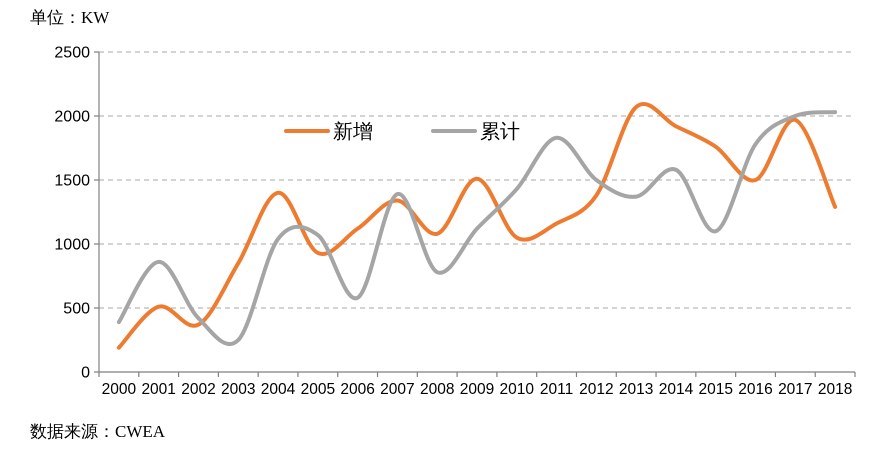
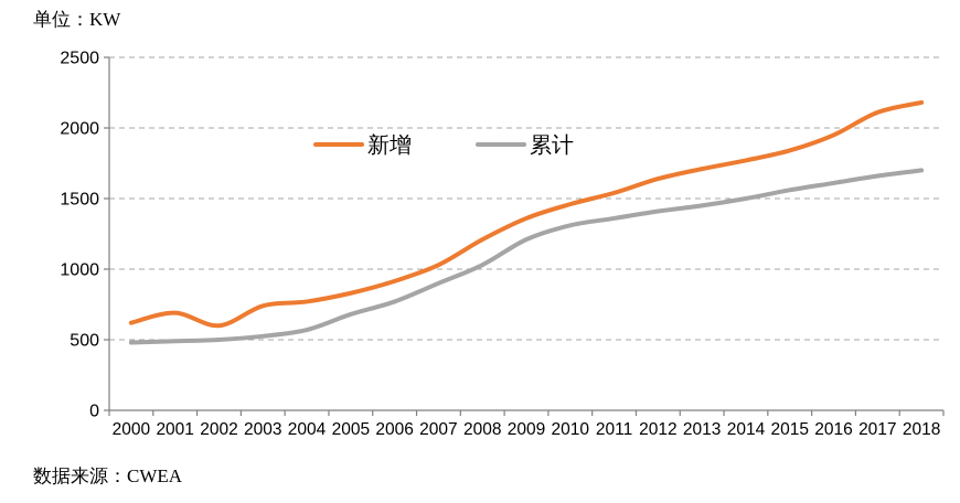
新增/2000: 190 -> 620
累计/2000: 390 -> 480
新增/2001: 510 -> 690
累计/2001: 860 -> 490
新增/2002: 370 -> 600
累计/2002: 420 -> 500
新增/2003: 850 -> 740
累计/2003: 250 -> 520
新增/2004: 1400 -> 770
累计/2004: 1040 -> 570
新增/2005: 930 -> 830
累计/2005: 1070 -> 680
新增/2006: 1120 -> 920
累计/2006: 580 -> 770
新增/2007: 1340 -> 1030
累计/2007: 1390 -> 900
新增/2008: 1080 -> 1210
累计/2008: 780 -> 1030
新增/2009: 1510 -> 1360
累计/2009: 1120 -> 1210
新增/2010: 1050 -> 1460
累计/2010: 1430 -> 1310
新增/2011: 1160 -> 1540
累计/2011: 1830 -> 1360
新增/2012: 1380 -> 1640
累计/2012: 1500 -> 1410
新增/2013: 2070 -> 1710
累计/2013: 1370 -> 1450
新增/2014: 1920 -> 1770
累计/2014: 1580 -> 1500
新增/2015: 1760 -> 1840
累计/2015: 1100 -> 1560
新增/2016: 1500 -> 1950
累计/2016: 1780 -> 1610
新增/2017: 1970 -> 2110
累计/2017: 2000 -> 1660
新增/2018: 1290 -> 2180
累计/2018: 2030 -> 1700
